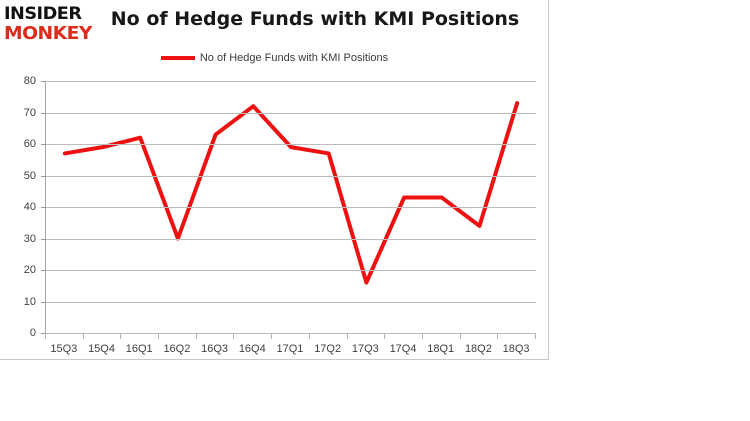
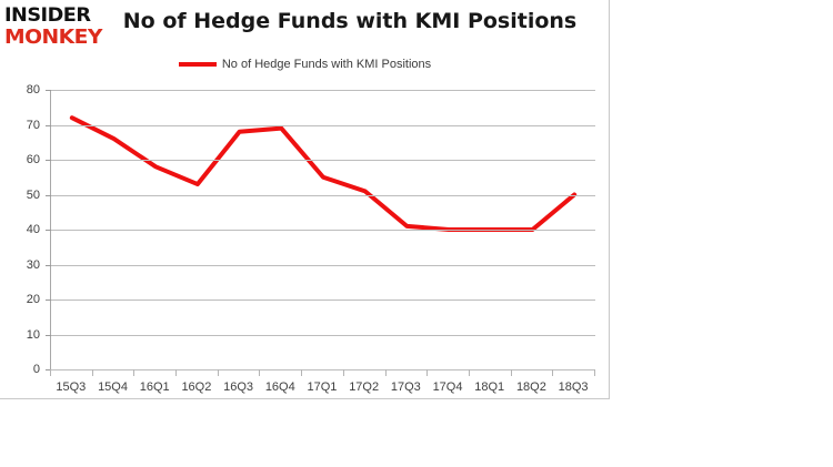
15Q3: 57 -> 72
15Q4: 59 -> 66
16Q1: 62 -> 58
16Q2: 30 -> 53
16Q3: 63 -> 68
16Q4: 72 -> 69
17Q1: 59 -> 55
17Q2: 57 -> 51
17Q3: 16 -> 41
17Q4: 43 -> 40
18Q1: 43 -> 40
18Q2: 34 -> 40
18Q3: 73 -> 50
